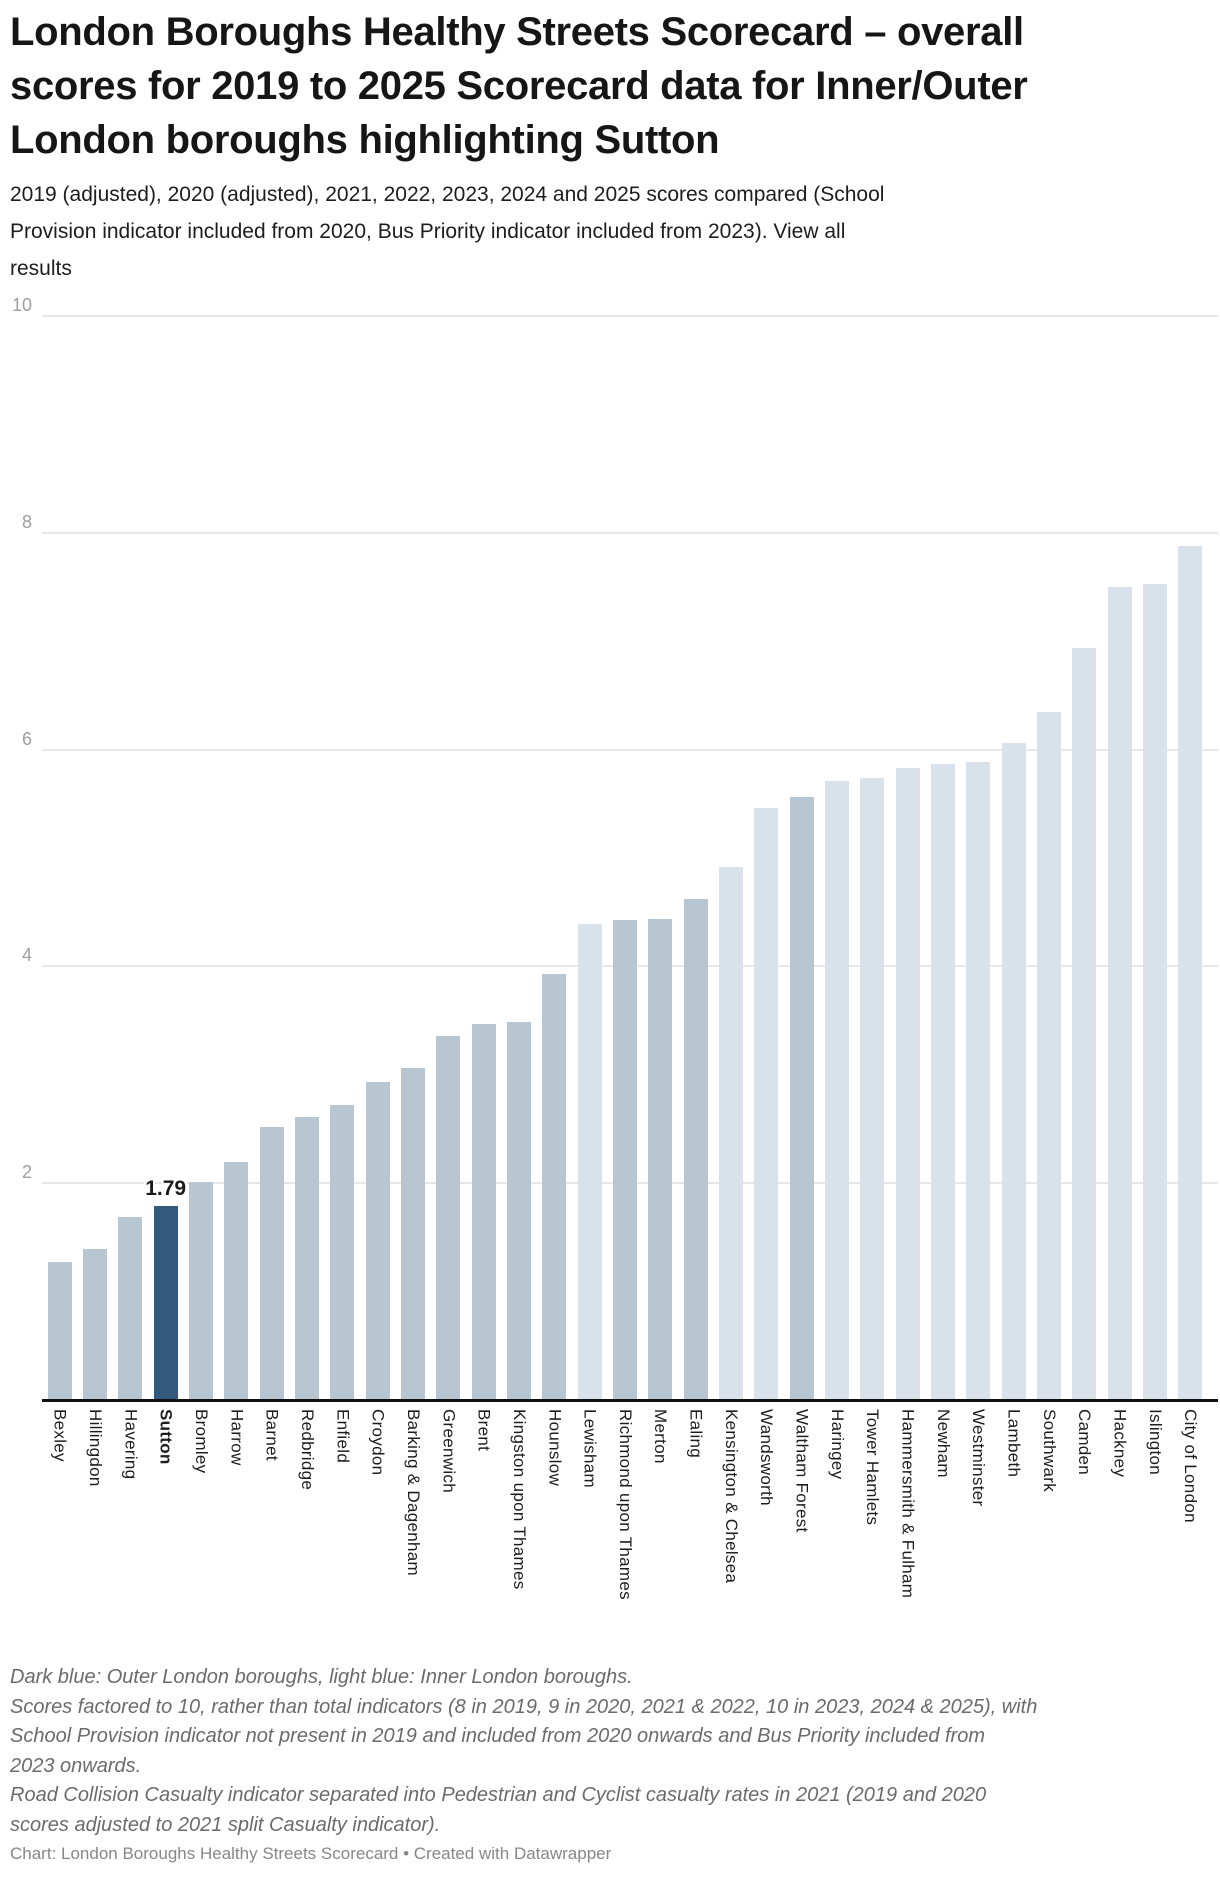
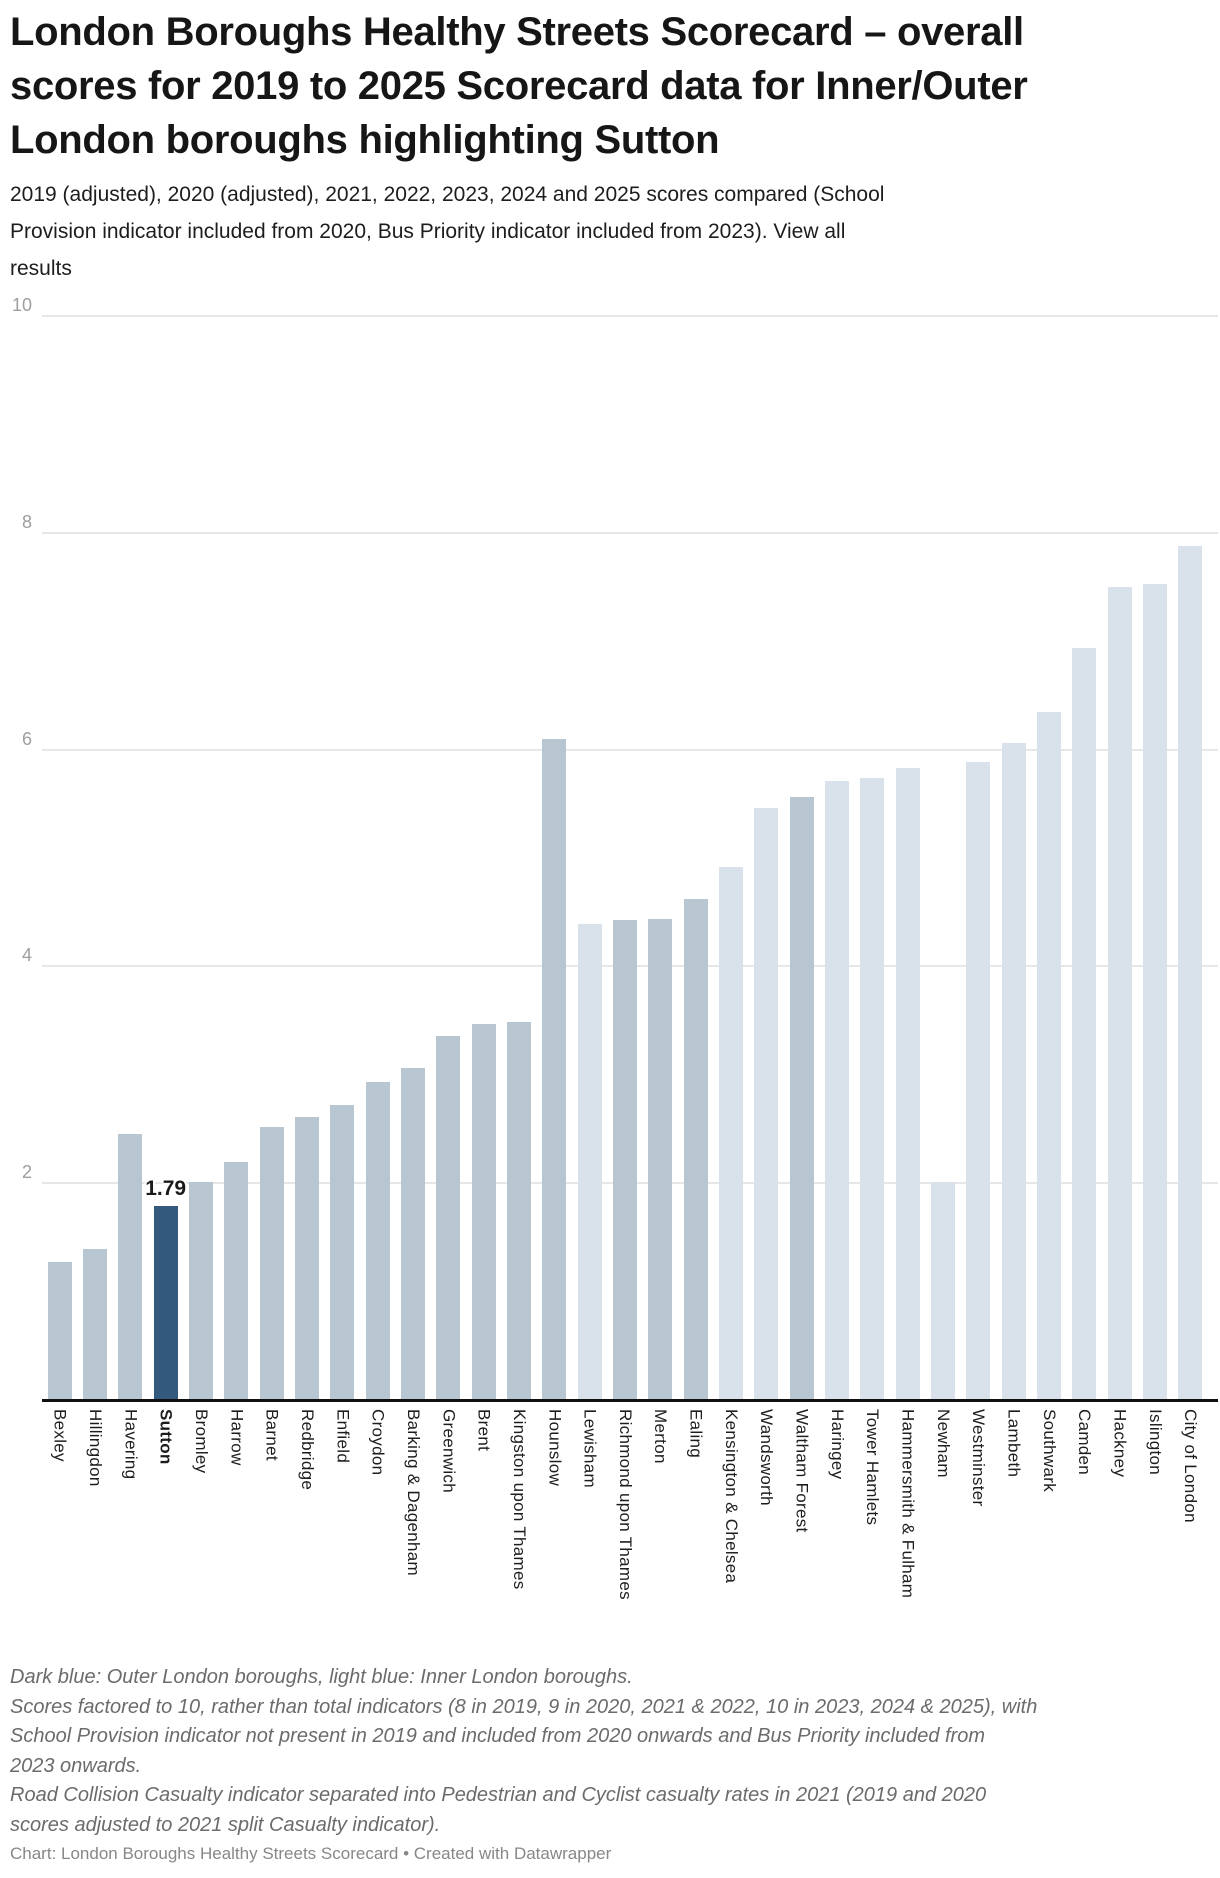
Havering: 1.69 -> 2.45
Hounslow: 3.93 -> 6.10
Newham: 5.87 -> 2.01
